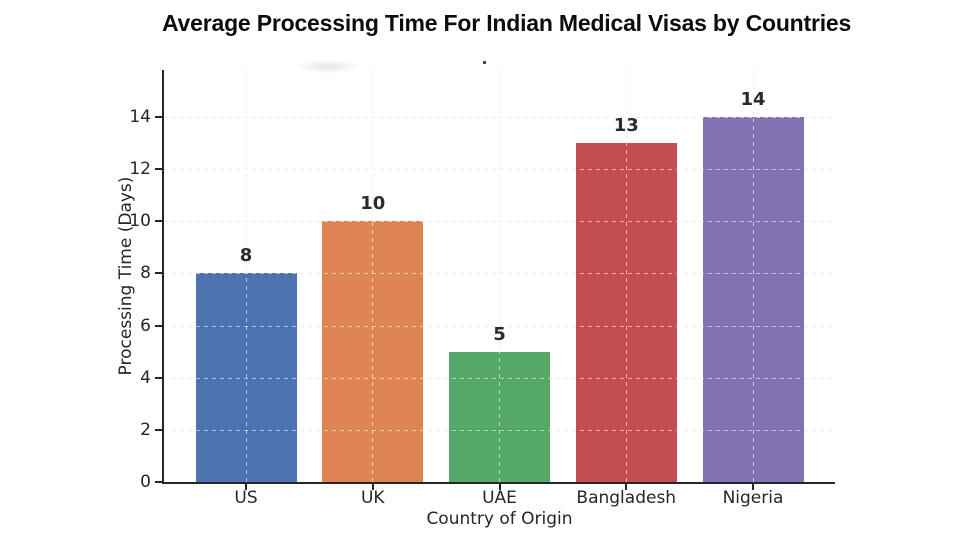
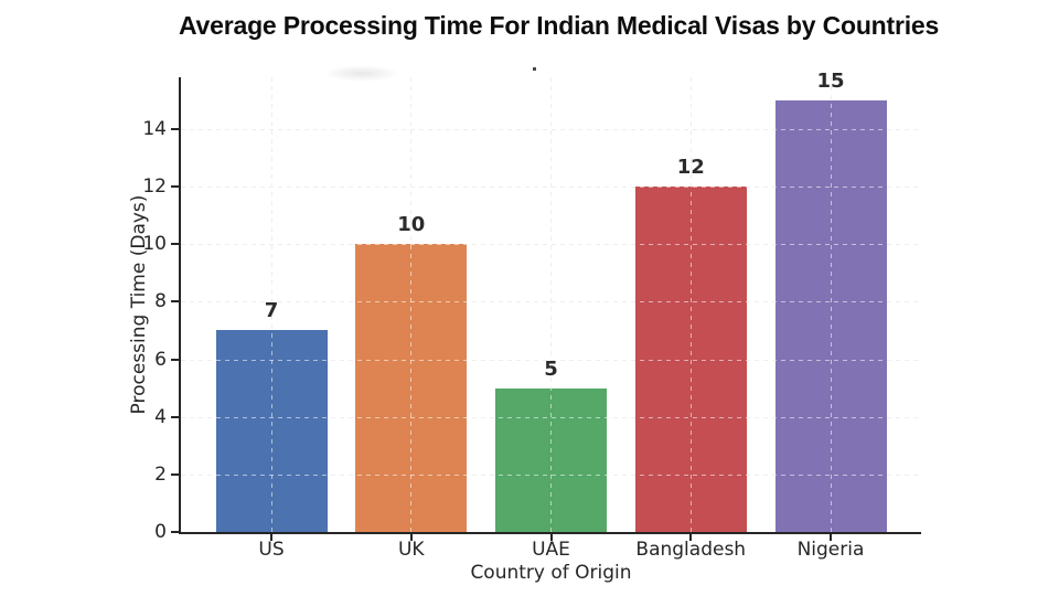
US: 8 -> 7
Bangladesh: 13 -> 12
Nigeria: 14 -> 15
